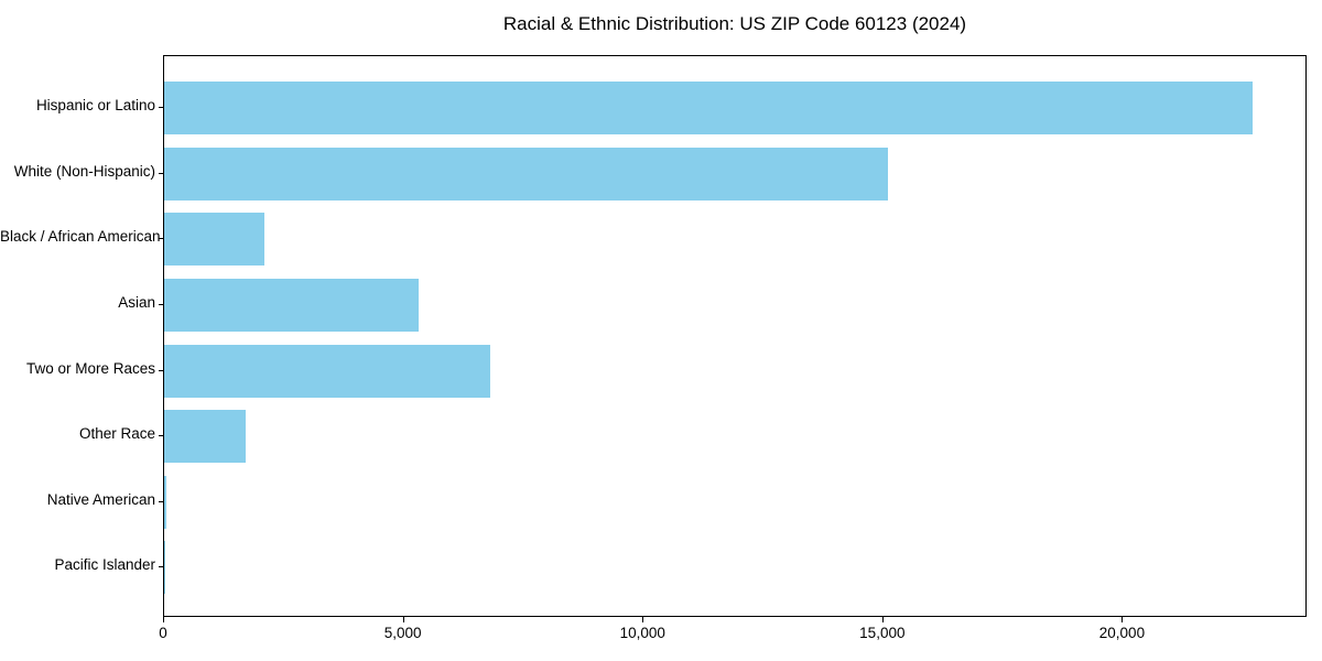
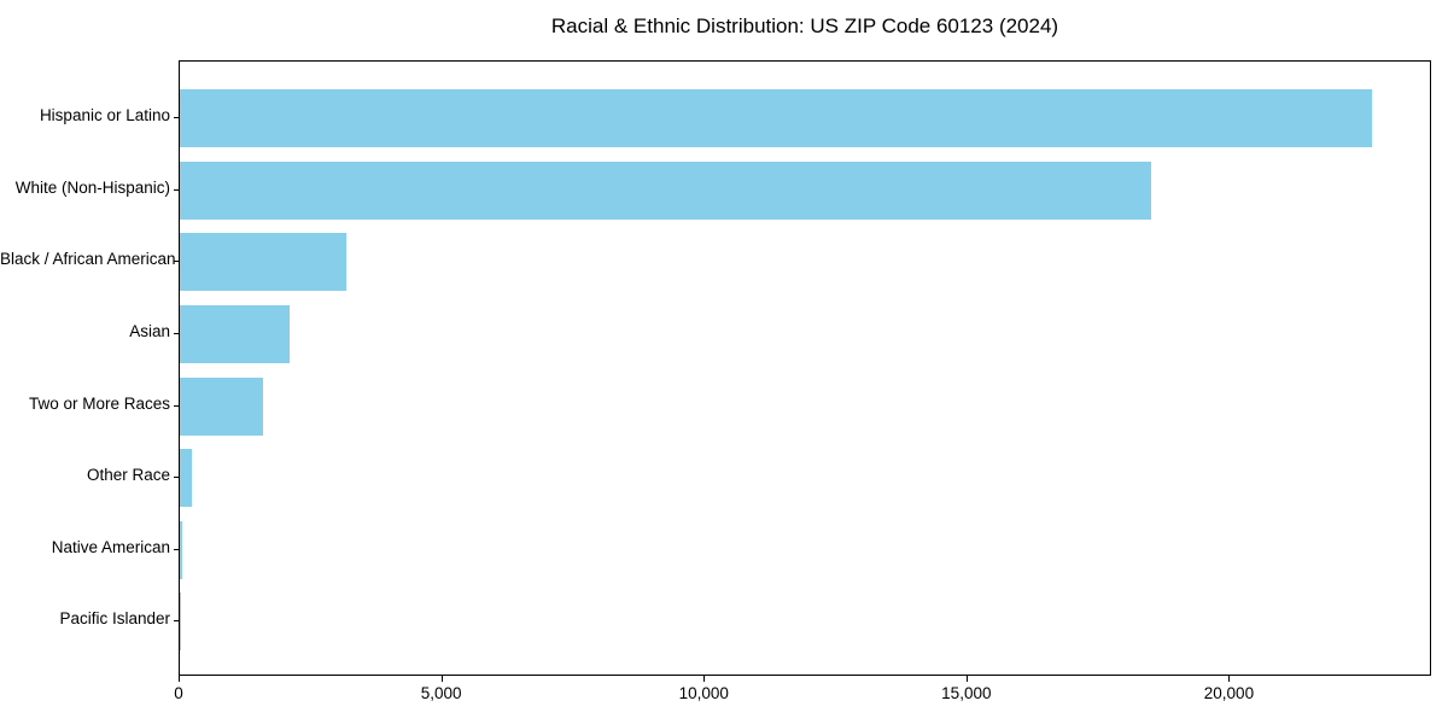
White (Non-Hispanic): 15100 -> 18500
Black / African American: 2100 -> 3200
Asian: 5300 -> 2100
Two or More Races: 6800 -> 1600
Other Race: 1700 -> 200
